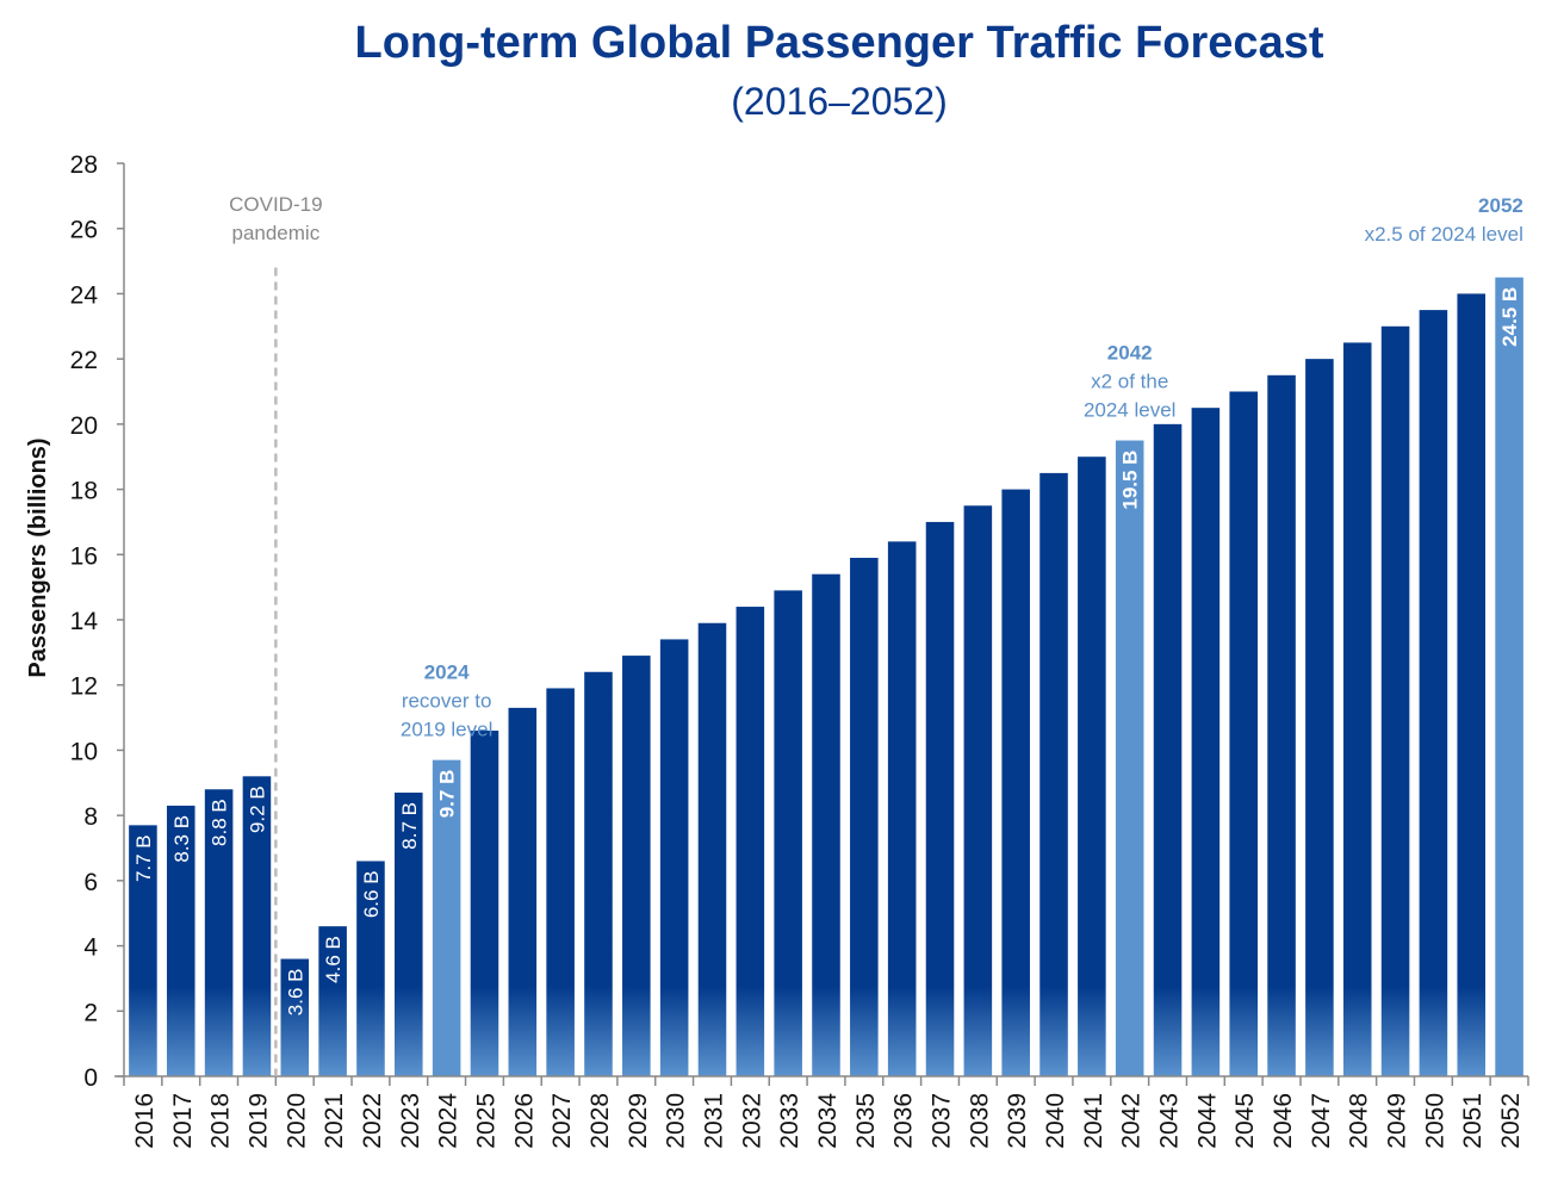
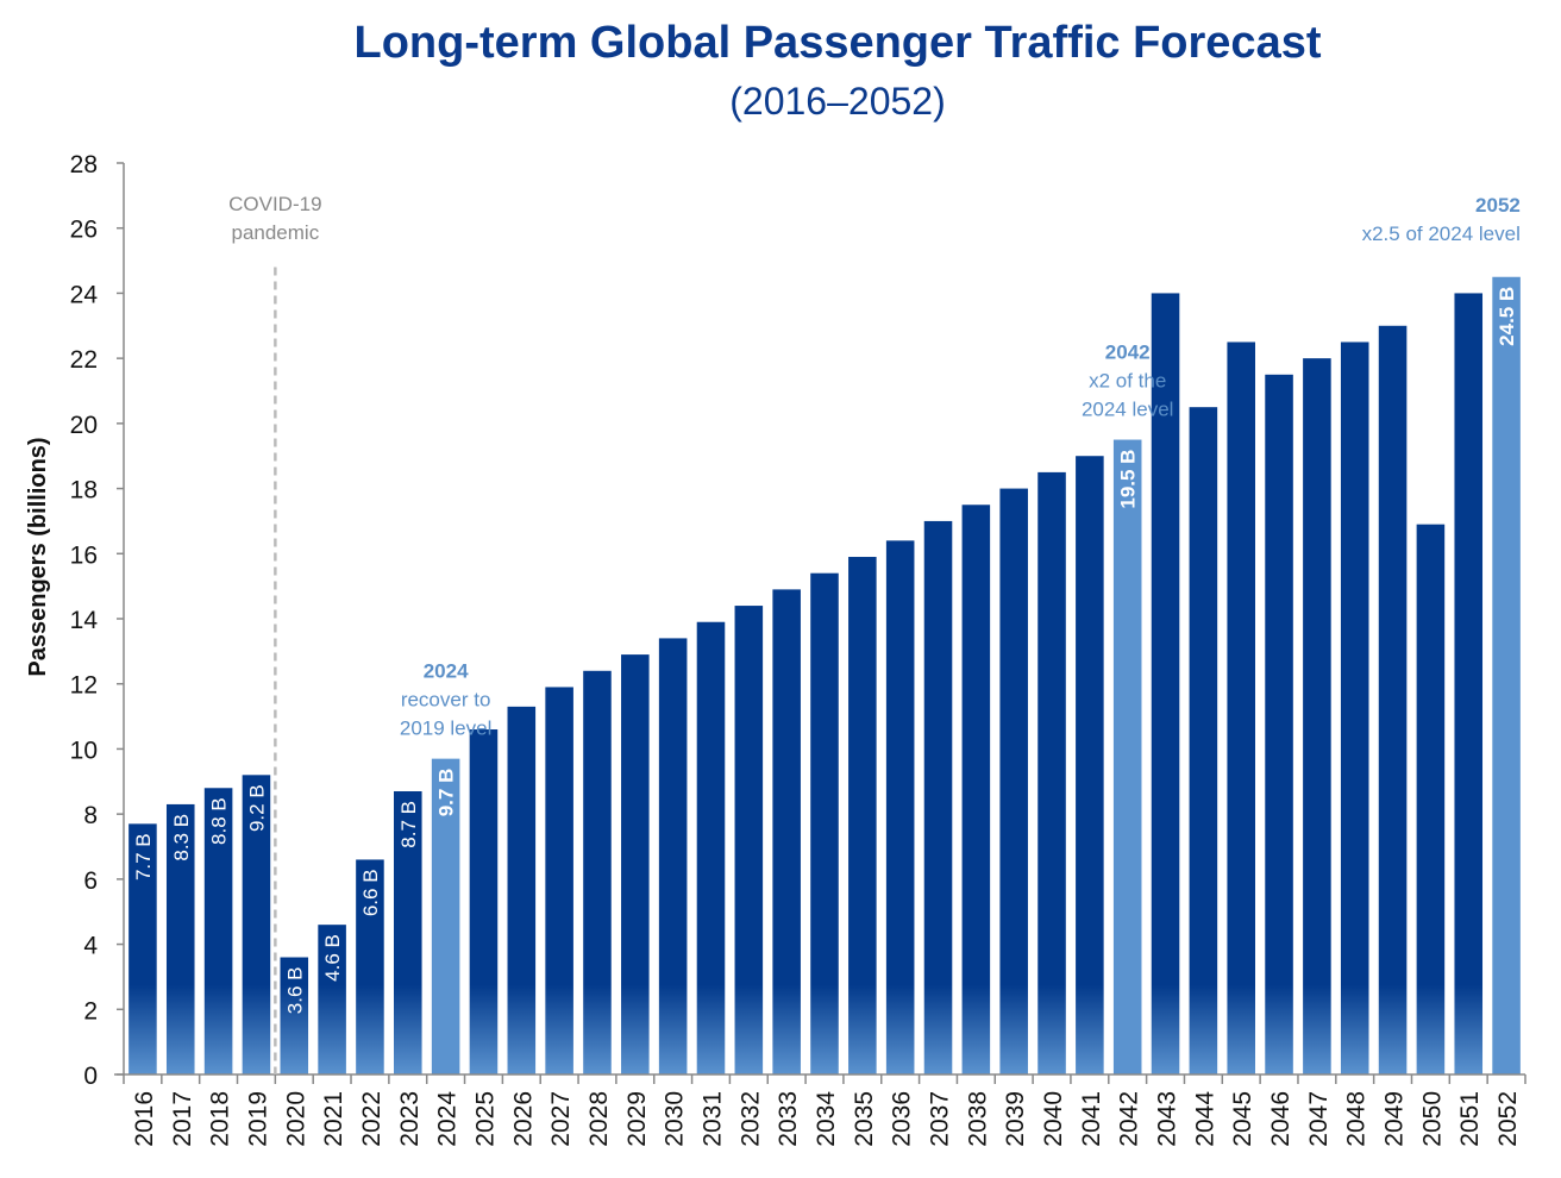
2043: 20.0 -> 24.0
2045: 21.0 -> 22.5
2050: 23.5 -> 16.9
